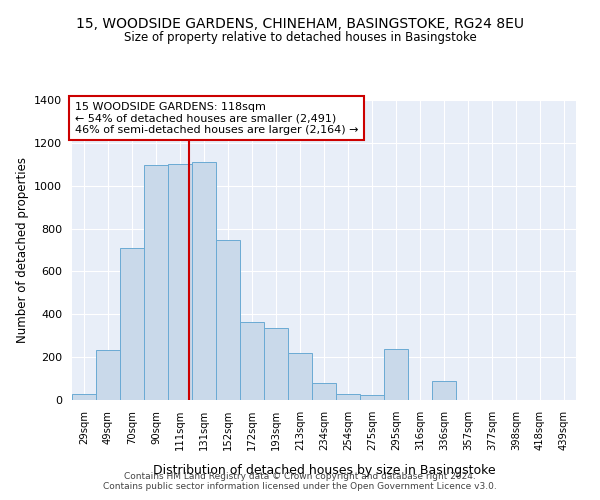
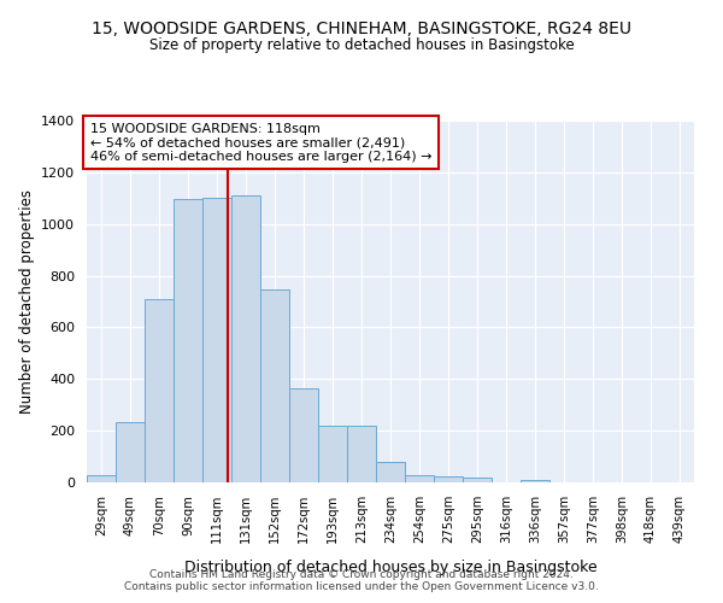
193sqm: 335 -> 220
295sqm: 240 -> 20
336sqm: 90 -> 10
